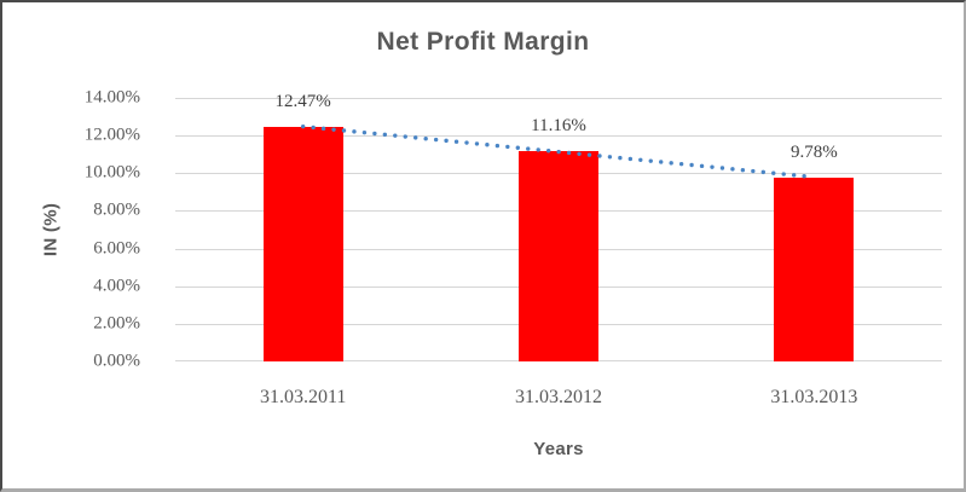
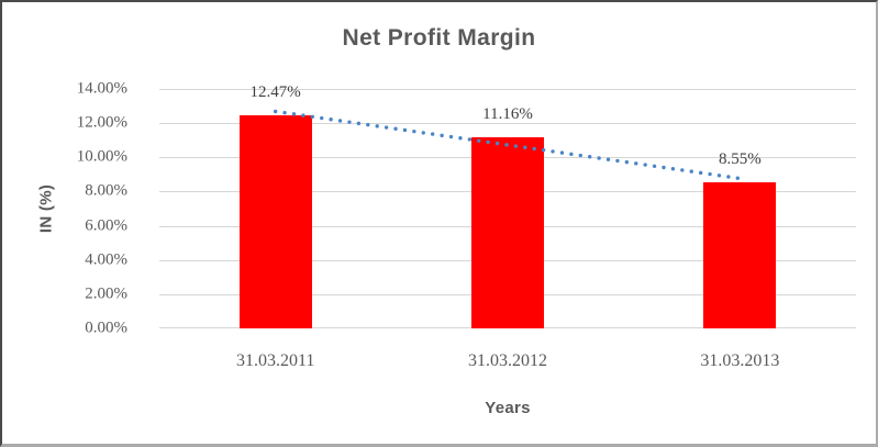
31.03.2013: 9.78% -> 8.55%
